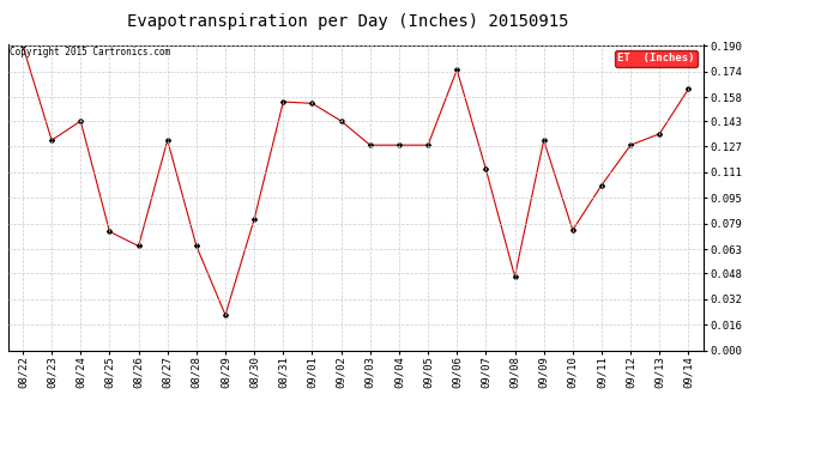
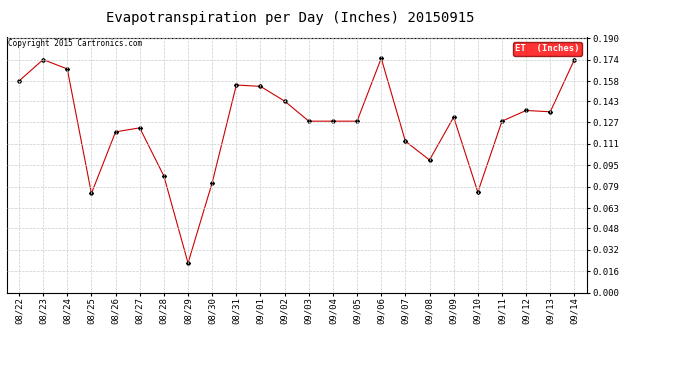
08/22: 0.190 -> 0.158
08/23: 0.131 -> 0.174
08/24: 0.143 -> 0.167
08/26: 0.065 -> 0.120
08/27: 0.131 -> 0.123
08/28: 0.065 -> 0.087
09/08: 0.046 -> 0.099
09/11: 0.103 -> 0.128
09/12: 0.128 -> 0.136
09/14: 0.163 -> 0.174
